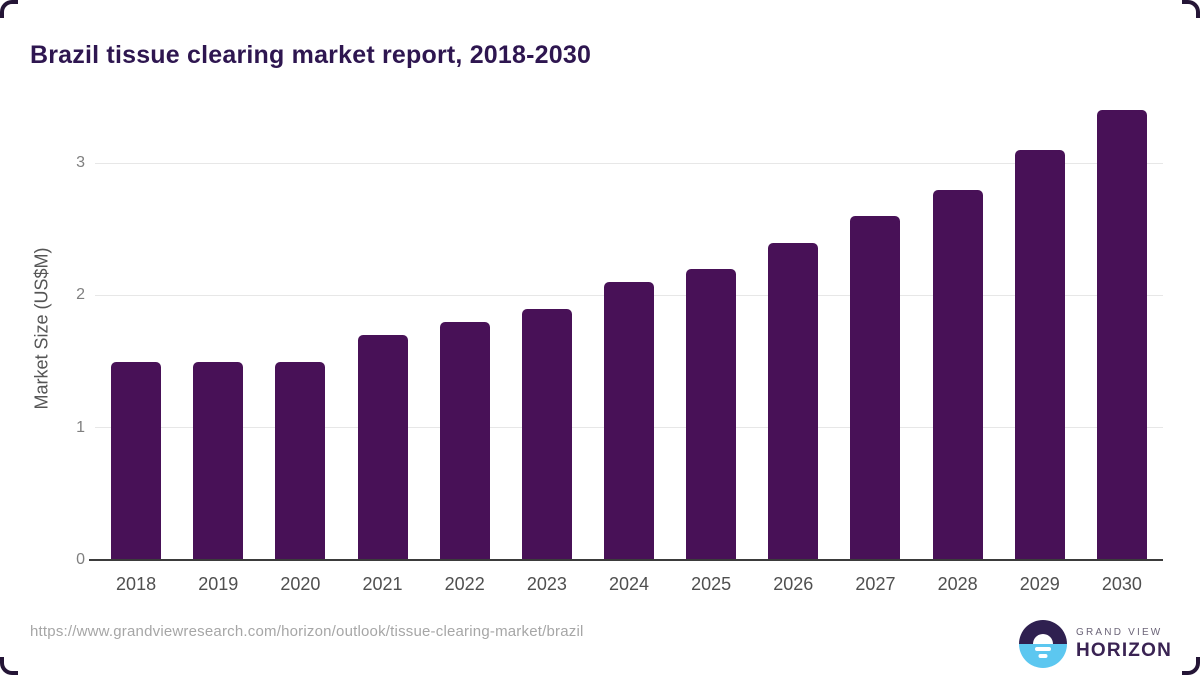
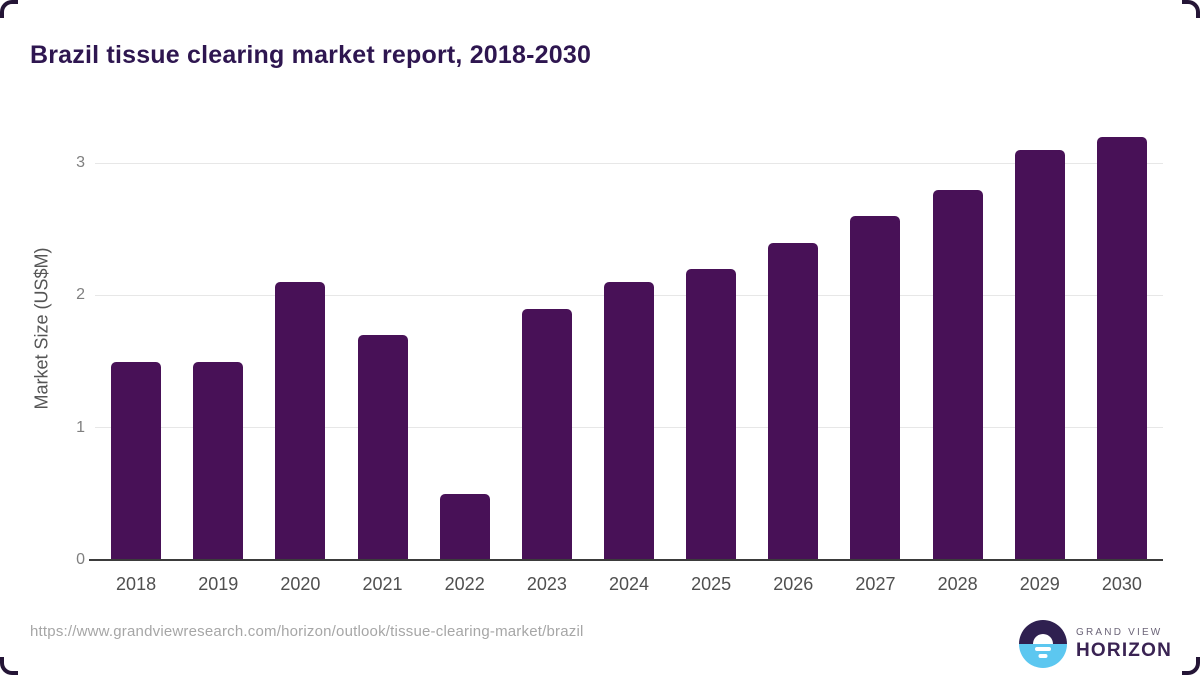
2020: 1.5 -> 2.1
2022: 1.8 -> 0.5
2030: 3.4 -> 3.2
